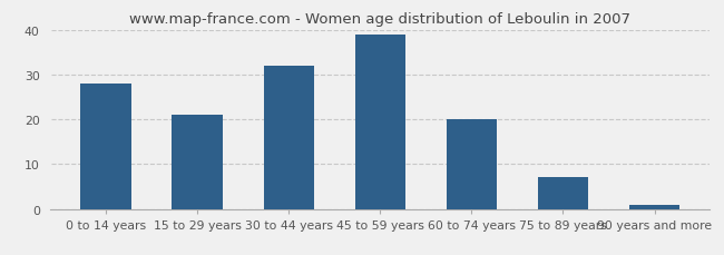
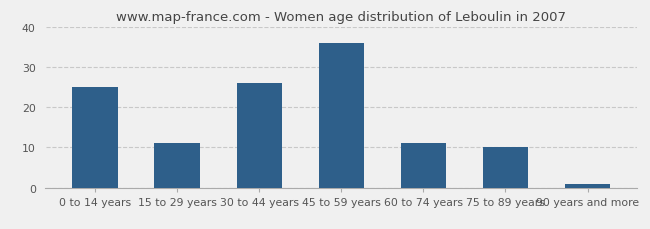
0 to 14 years: 28 -> 25
15 to 29 years: 21 -> 11
30 to 44 years: 32 -> 26
45 to 59 years: 39 -> 36
60 to 74 years: 20 -> 11
75 to 89 years: 7 -> 10
